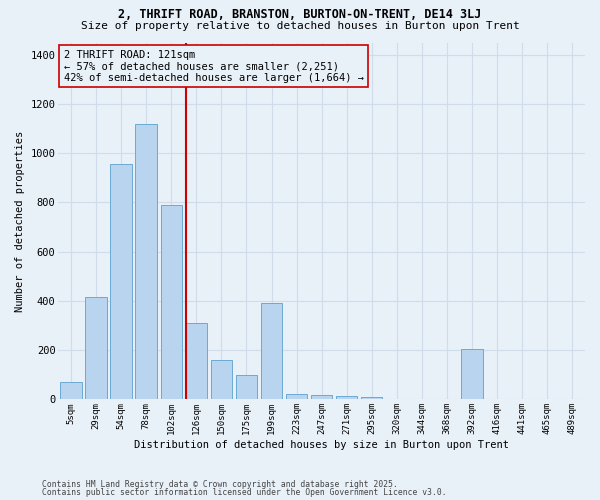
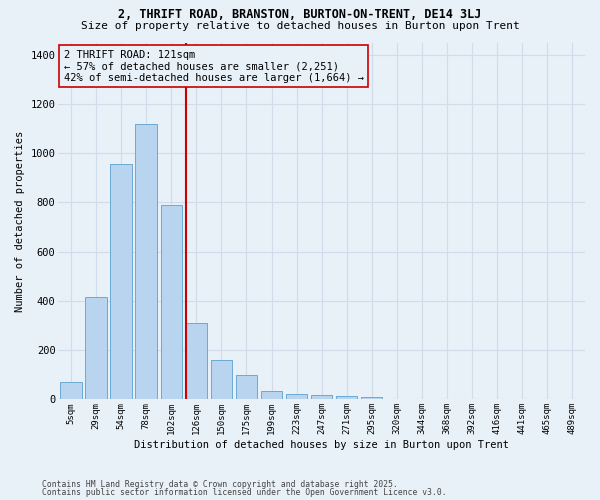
199sqm: 390 -> 35
392sqm: 205 -> 1
